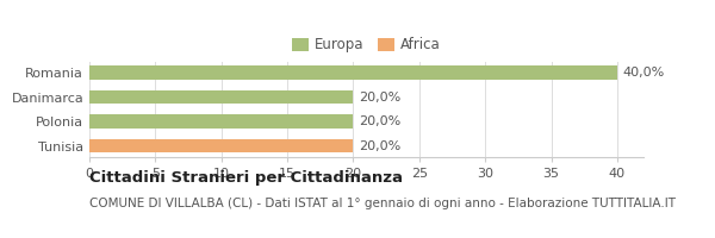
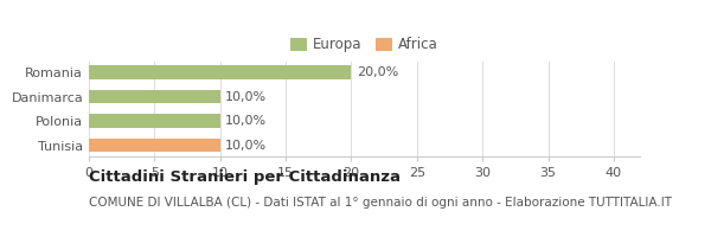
Romania: 40,0% -> 20,0%
Danimarca: 20,0% -> 10,0%
Polonia: 20,0% -> 10,0%
Tunisia: 20,0% -> 10,0%
